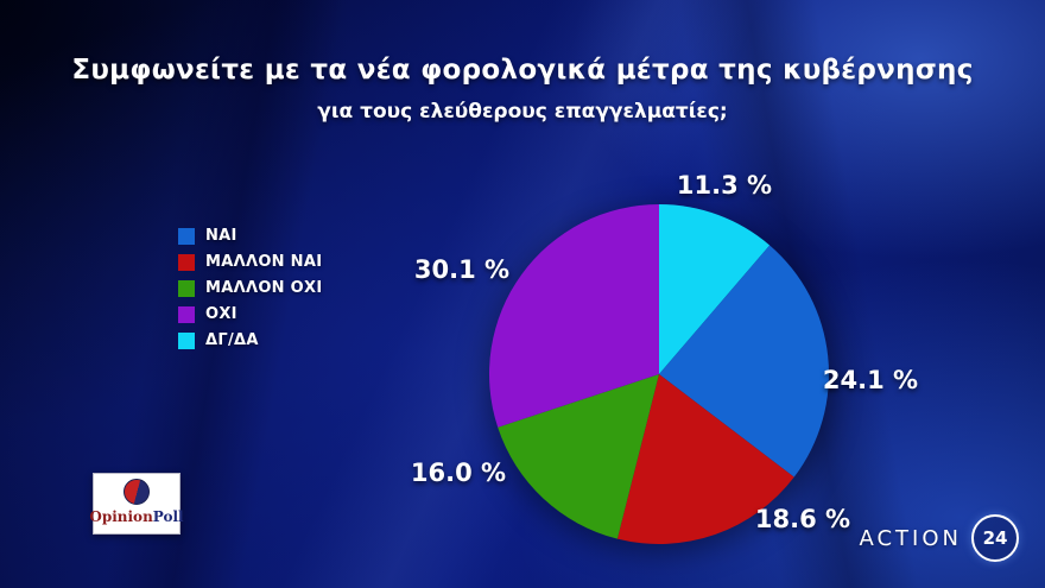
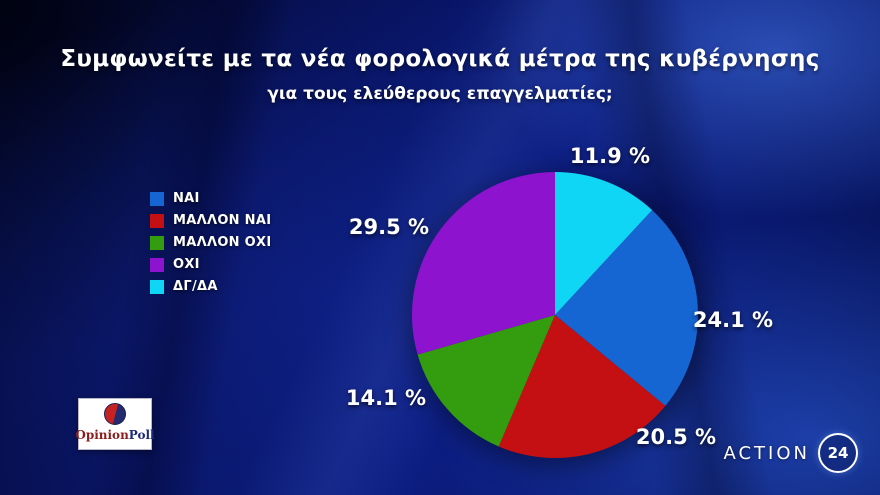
ΜΑΛΛΟΝ ΝΑΙ: 18.6 -> 20.5
ΜΑΛΛΟΝ ΟΧΙ: 16.0 -> 14.1
ΟΧΙ: 30.1 -> 29.5
ΔΓ/ΔΑ: 11.3 -> 11.9
